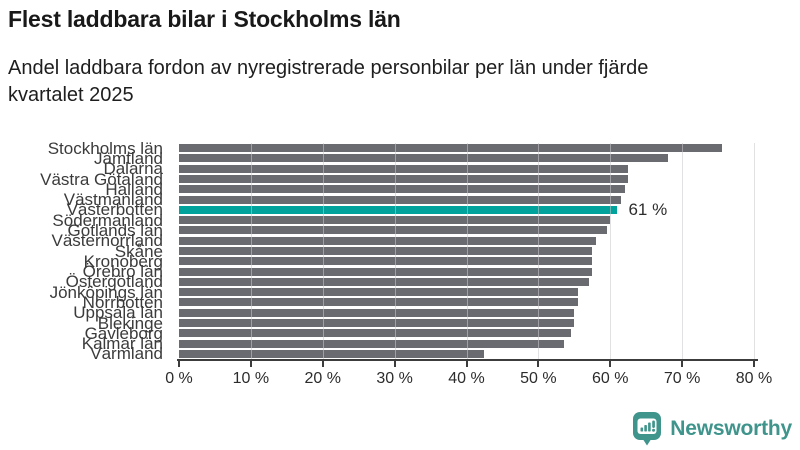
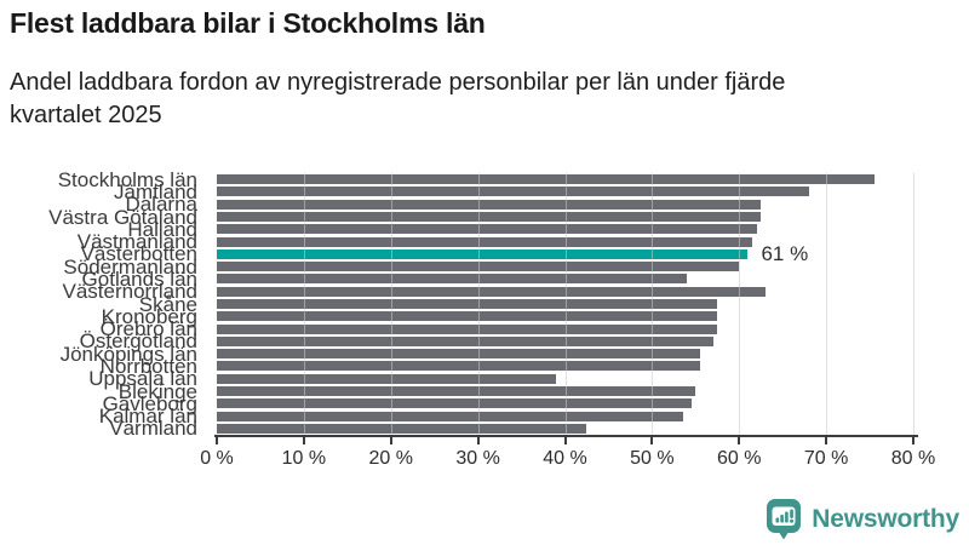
Gotlands län: 60% -> 54%
Västernorrland: 58% -> 63%
Uppsala län: 55% -> 39%
